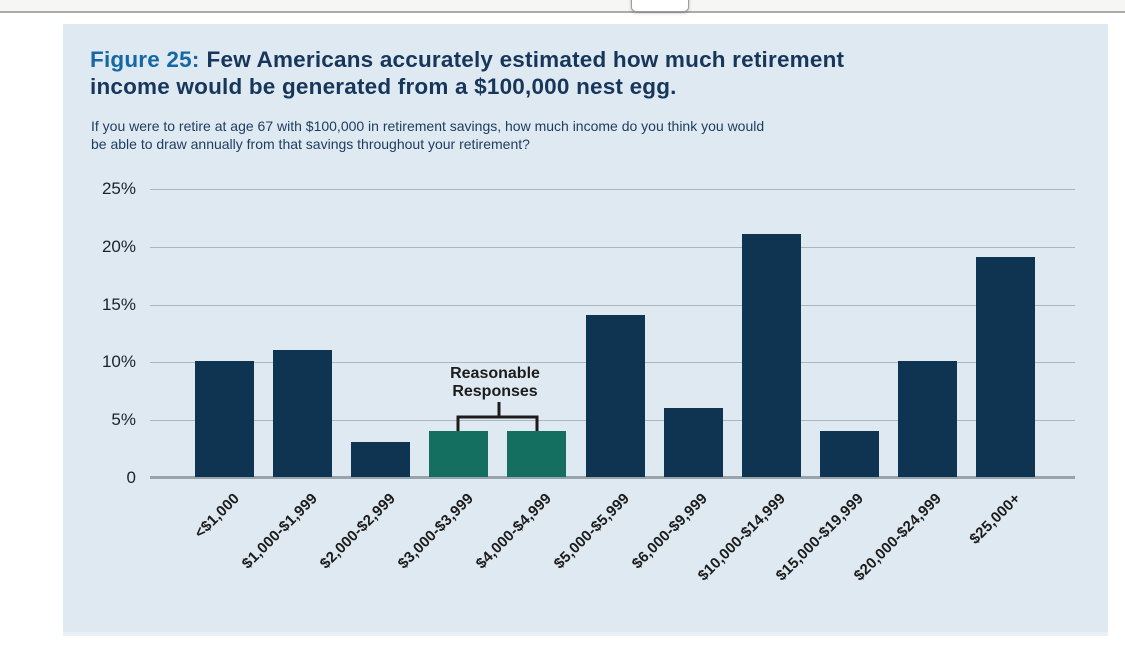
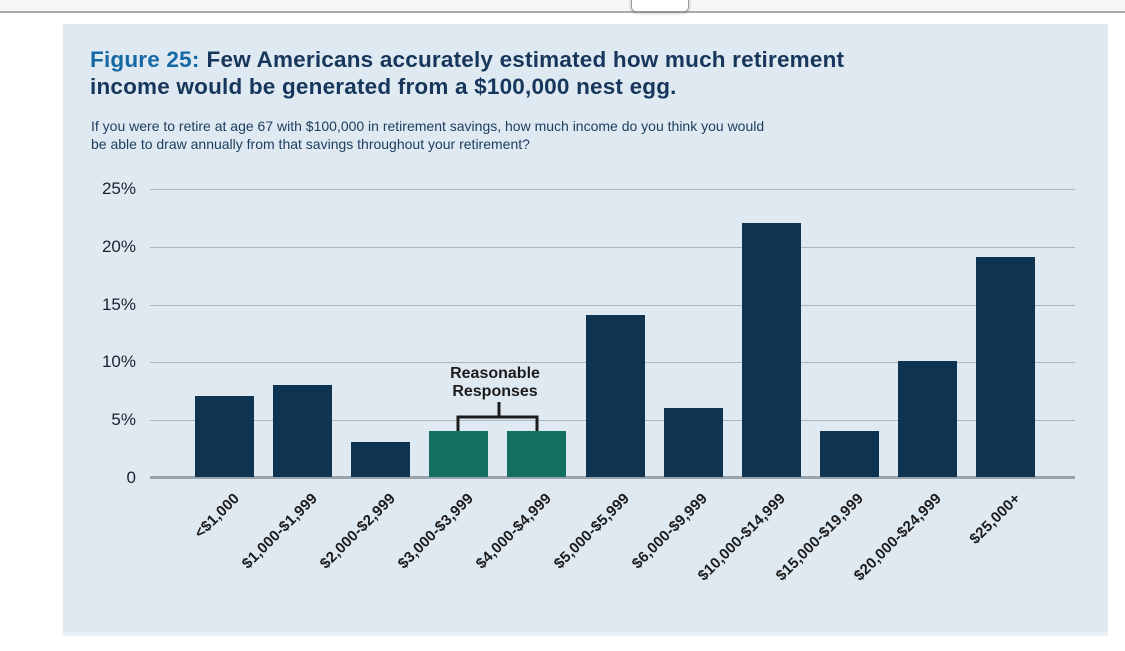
<$1,000: 10% -> 7%
$1,000-$1,999: 11% -> 8%
$10,000-$14,999: 21% -> 22%
